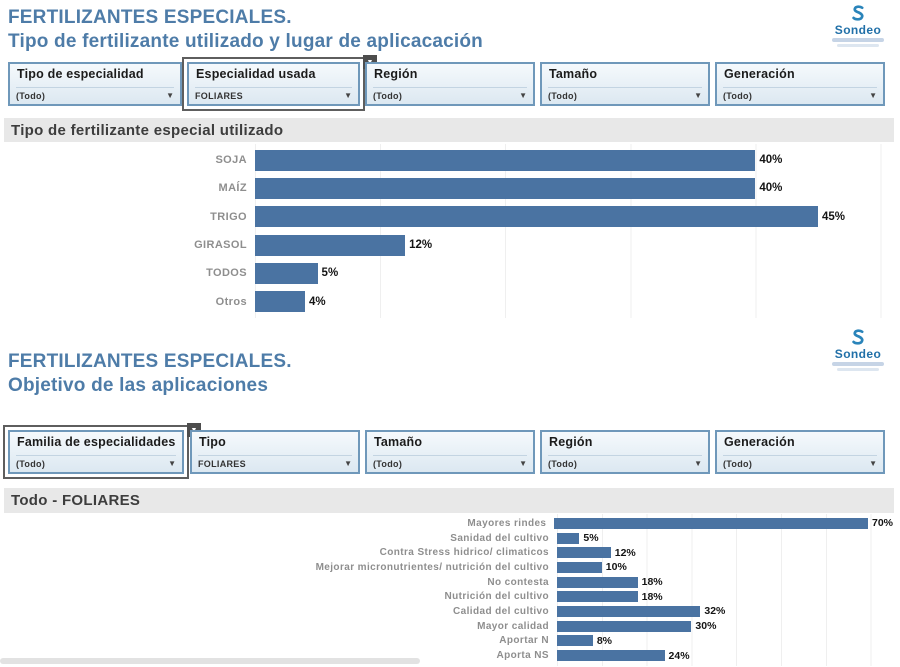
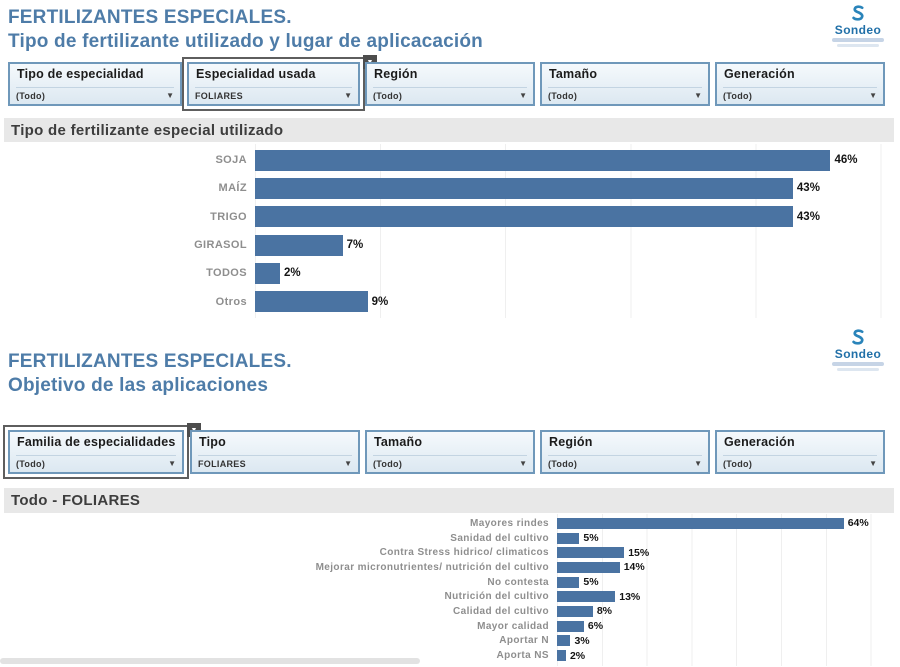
Tipo de fertilizante especial utilizado/SOJA: 40% -> 46%
Tipo de fertilizante especial utilizado/MAÍZ: 40% -> 43%
Tipo de fertilizante especial utilizado/TRIGO: 45% -> 43%
Tipo de fertilizante especial utilizado/GIRASOL: 12% -> 7%
Tipo de fertilizante especial utilizado/TODOS: 5% -> 2%
Tipo de fertilizante especial utilizado/Otros: 4% -> 9%
Todo - FOLIARES/Mayores rindes: 70% -> 64%
Todo - FOLIARES/Contra Stress hidrico/ climaticos: 12% -> 15%
Todo - FOLIARES/Mejorar micronutrientes/ nutrición del cultivo: 10% -> 14%
Todo - FOLIARES/No contesta: 18% -> 5%
Todo - FOLIARES/Nutrición del cultivo: 18% -> 13%
Todo - FOLIARES/Calidad del cultivo: 32% -> 8%
Todo - FOLIARES/Mayor calidad: 30% -> 6%
Todo - FOLIARES/Aportar N: 8% -> 3%
Todo - FOLIARES/Aporta NS: 24% -> 2%
